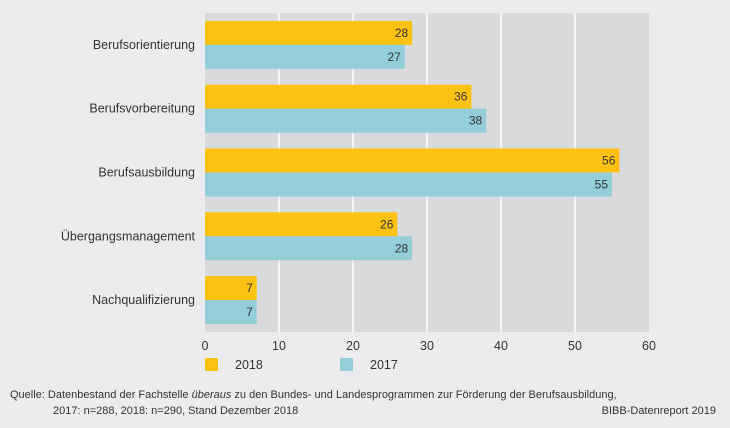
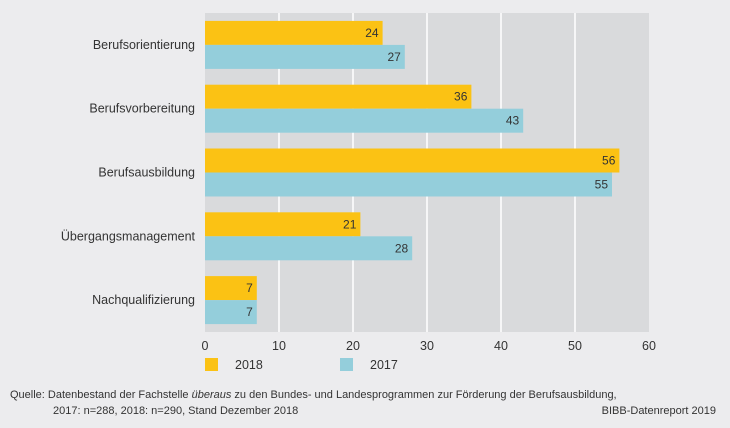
2018/Berufsorientierung: 28 -> 24
2017/Berufsvorbereitung: 38 -> 43
2018/Übergangsmanagement: 26 -> 21
